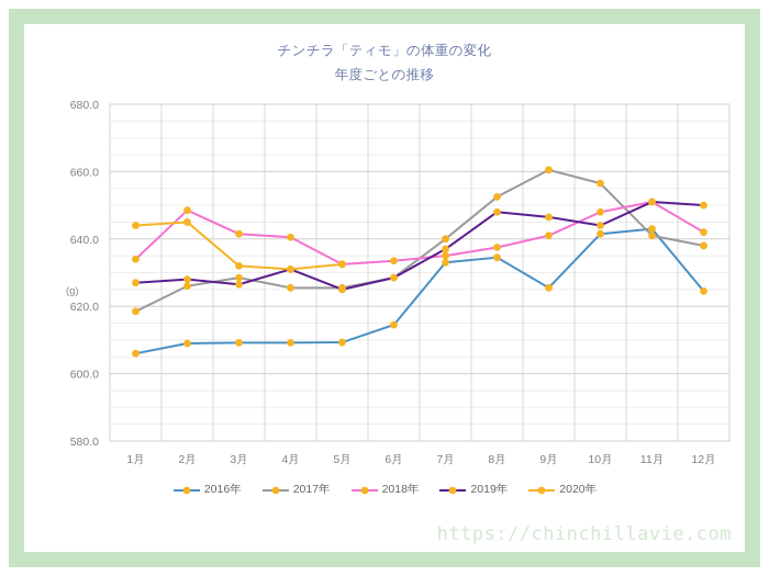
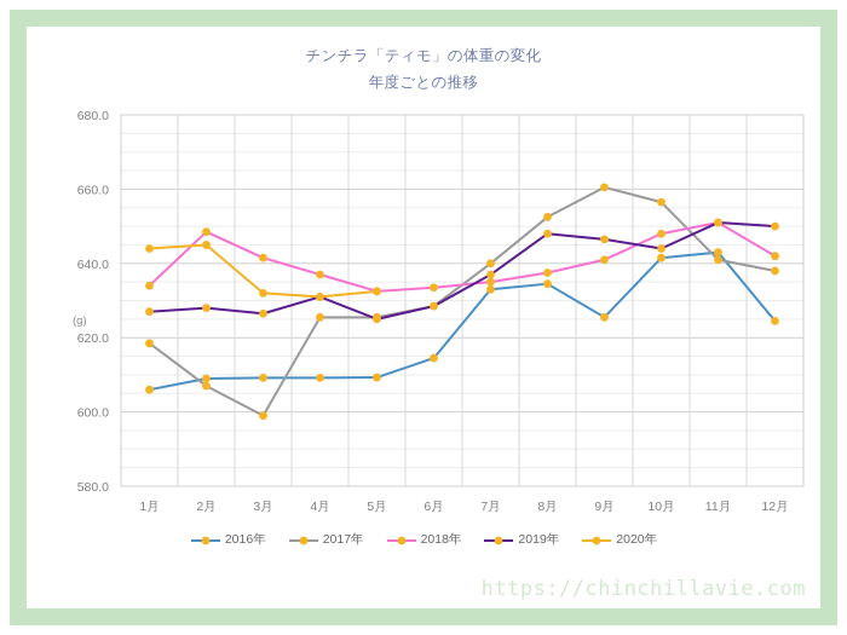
2017年/2月: 626 -> 607
2017年/3月: 628 -> 599
2018年/4月: 640 -> 637
